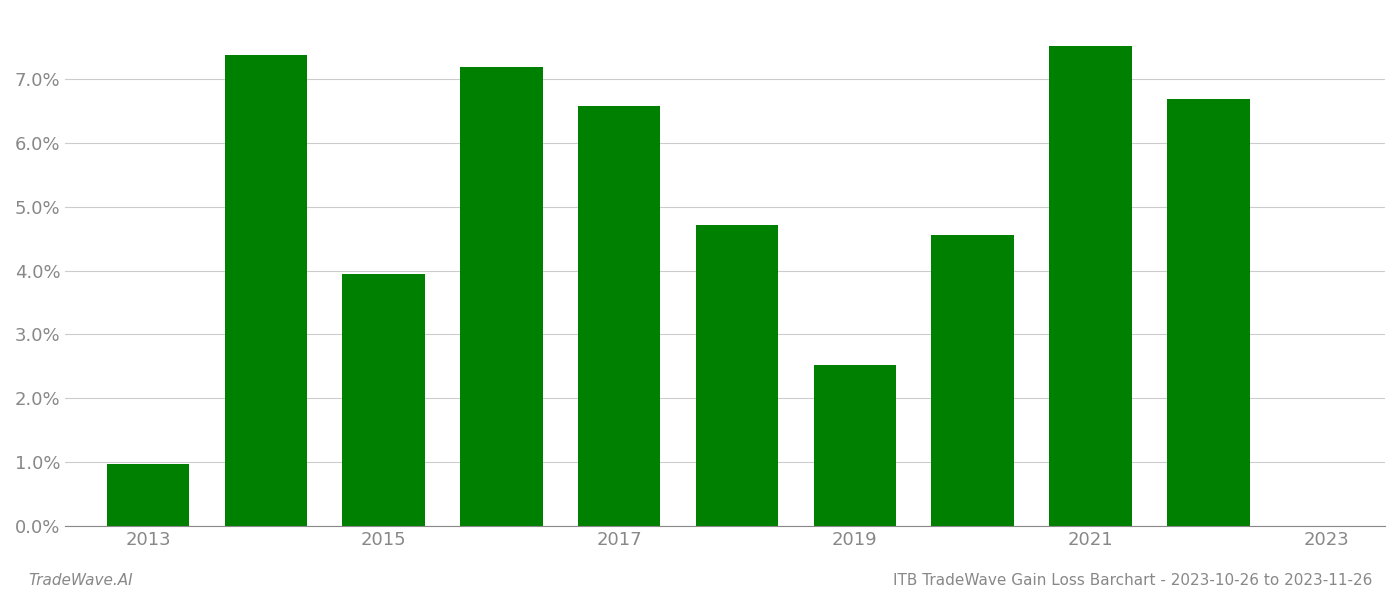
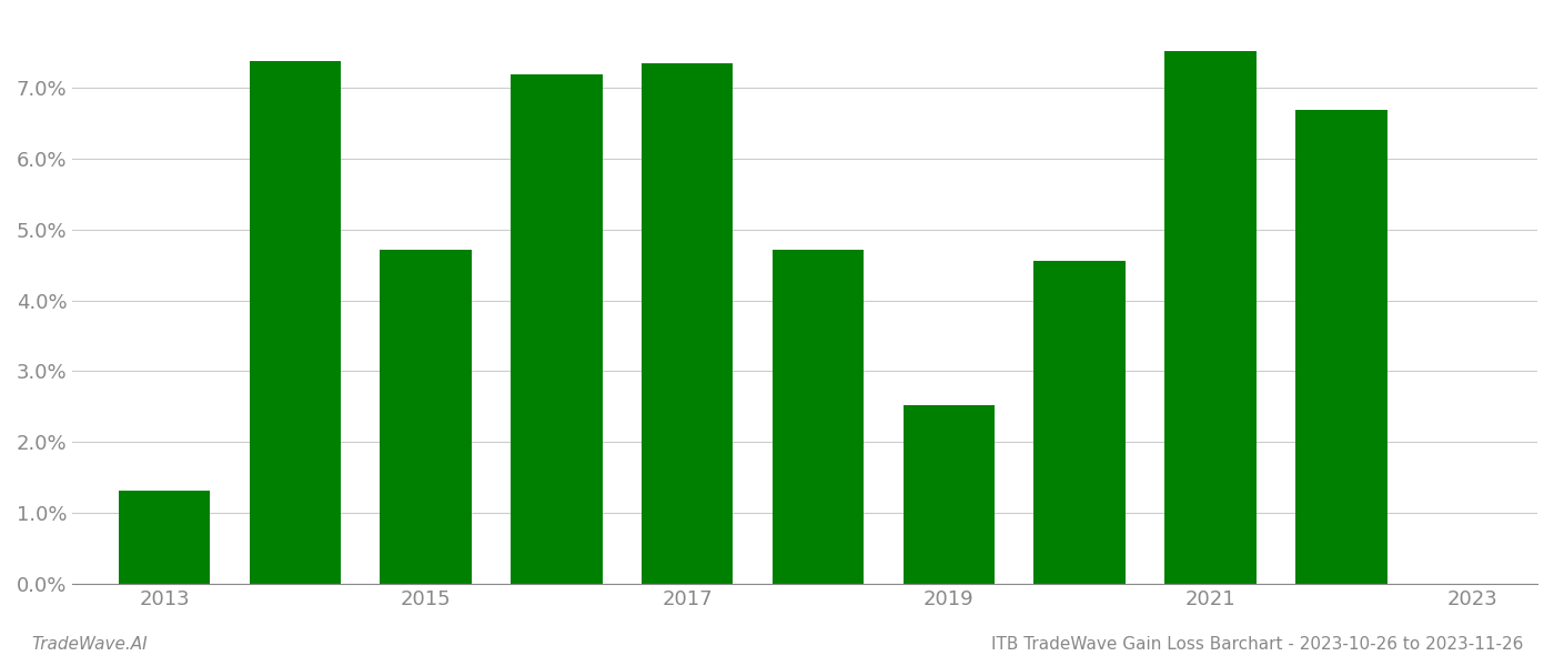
2013: 0.98% -> 1.32%
2015: 3.95% -> 4.72%
2017: 6.58% -> 7.34%
